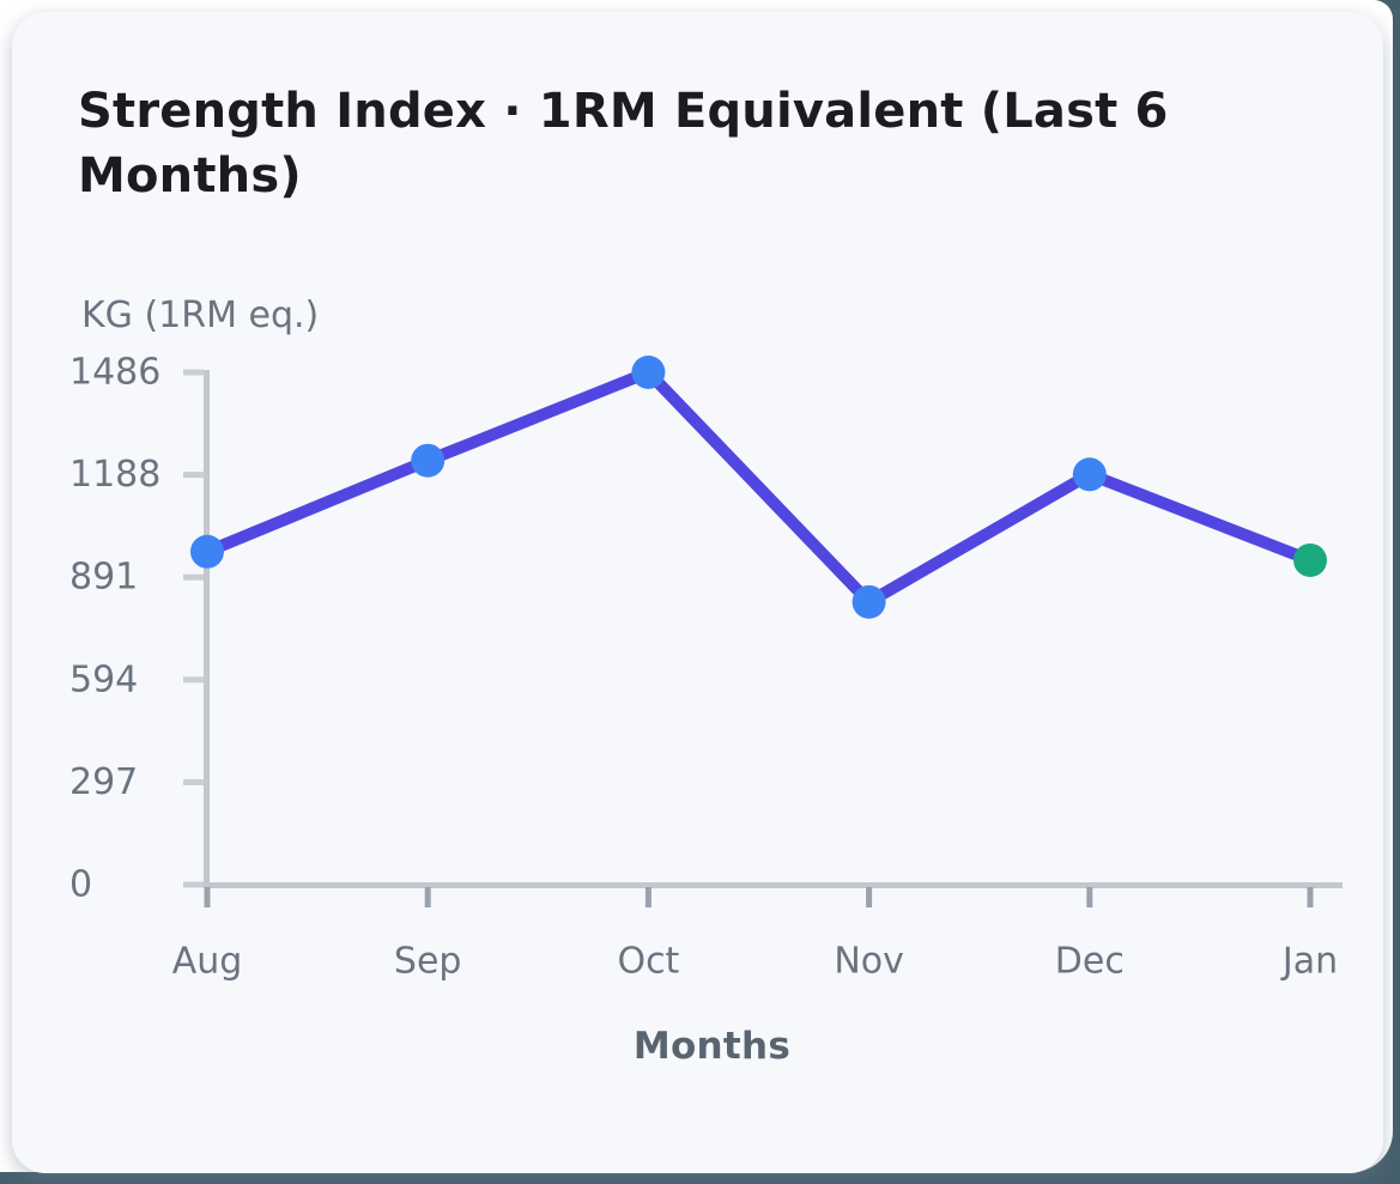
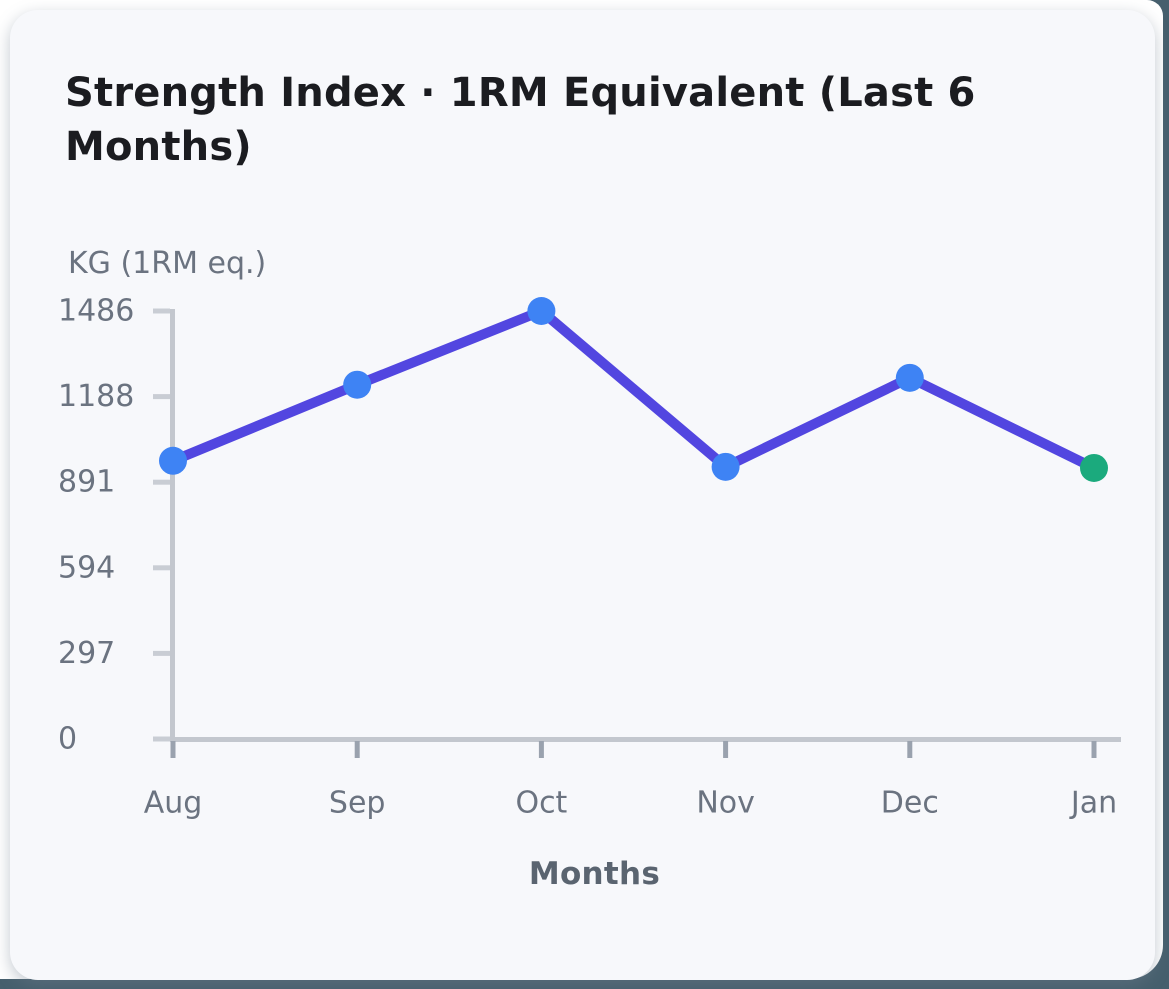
Nov: 820 -> 940
Dec: 1190 -> 1250
